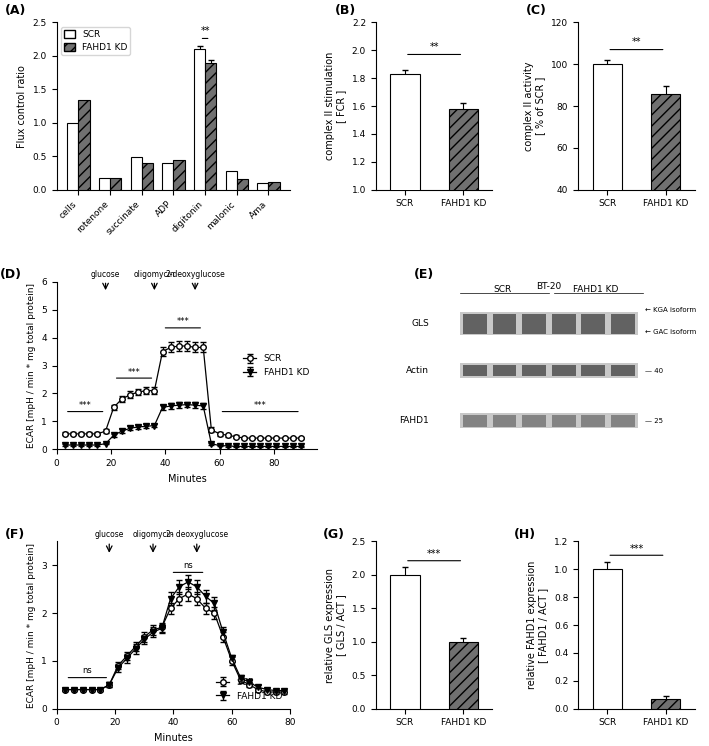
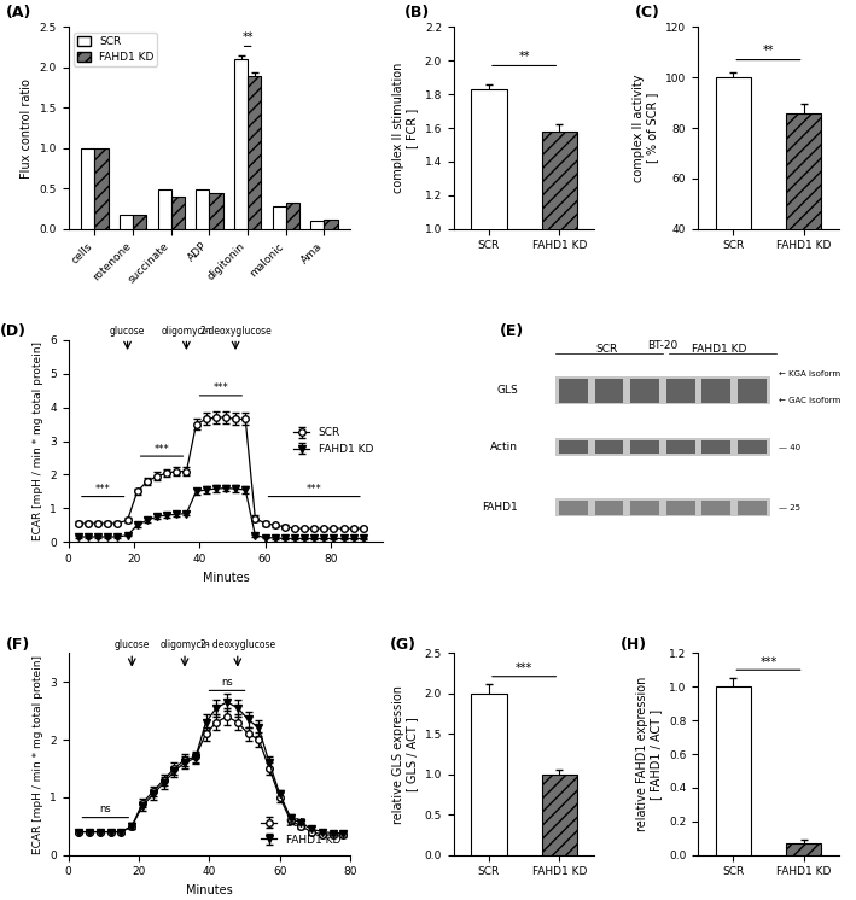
FAHD1 KD/cells: 1.34 -> 1.00
SCR/ADP: 0.40 -> 0.49
FAHD1 KD/malonic: 0.16 -> 0.33
